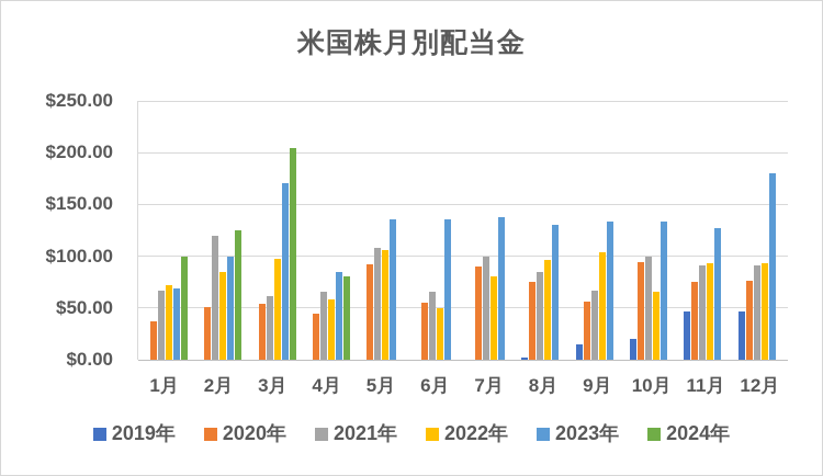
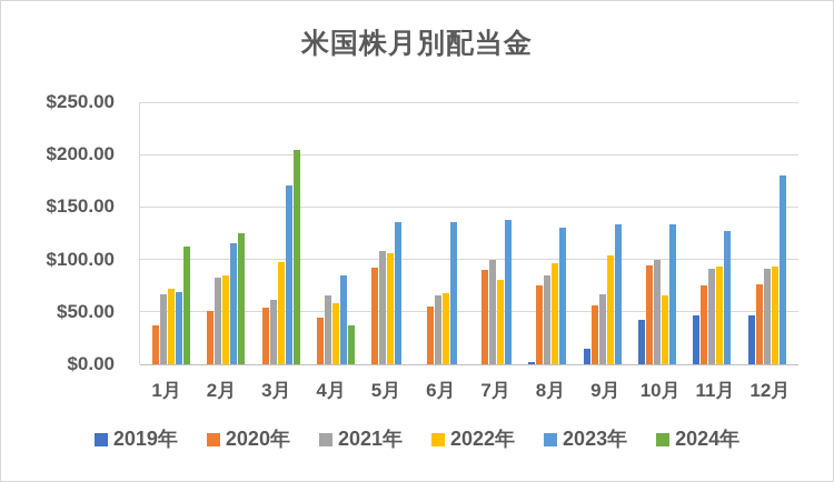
2024年/1月: $100 -> $110
2021年/2月: $120 -> $80
2023年/2月: $100 -> $120
2024年/4月: $80 -> $40
2022年/6月: $50 -> $70
2019年/10月: $20 -> $40
